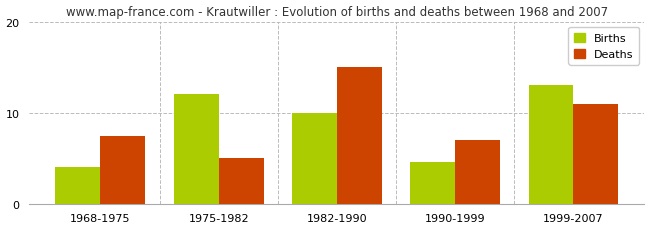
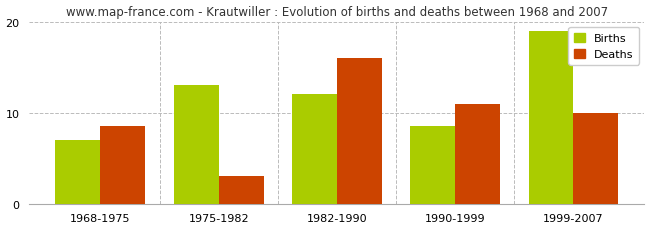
Births/1968-1975: 4.0 -> 7.0
Deaths/1968-1975: 7.4 -> 8.5
Births/1975-1982: 12.0 -> 13.0
Deaths/1975-1982: 5.0 -> 3.0
Births/1982-1990: 10.0 -> 12.0
Deaths/1982-1990: 15.0 -> 16.0
Births/1990-1999: 4.6 -> 8.5
Deaths/1990-1999: 7.0 -> 11.0
Births/1999-2007: 13.0 -> 19.0
Deaths/1999-2007: 11.0 -> 10.0
